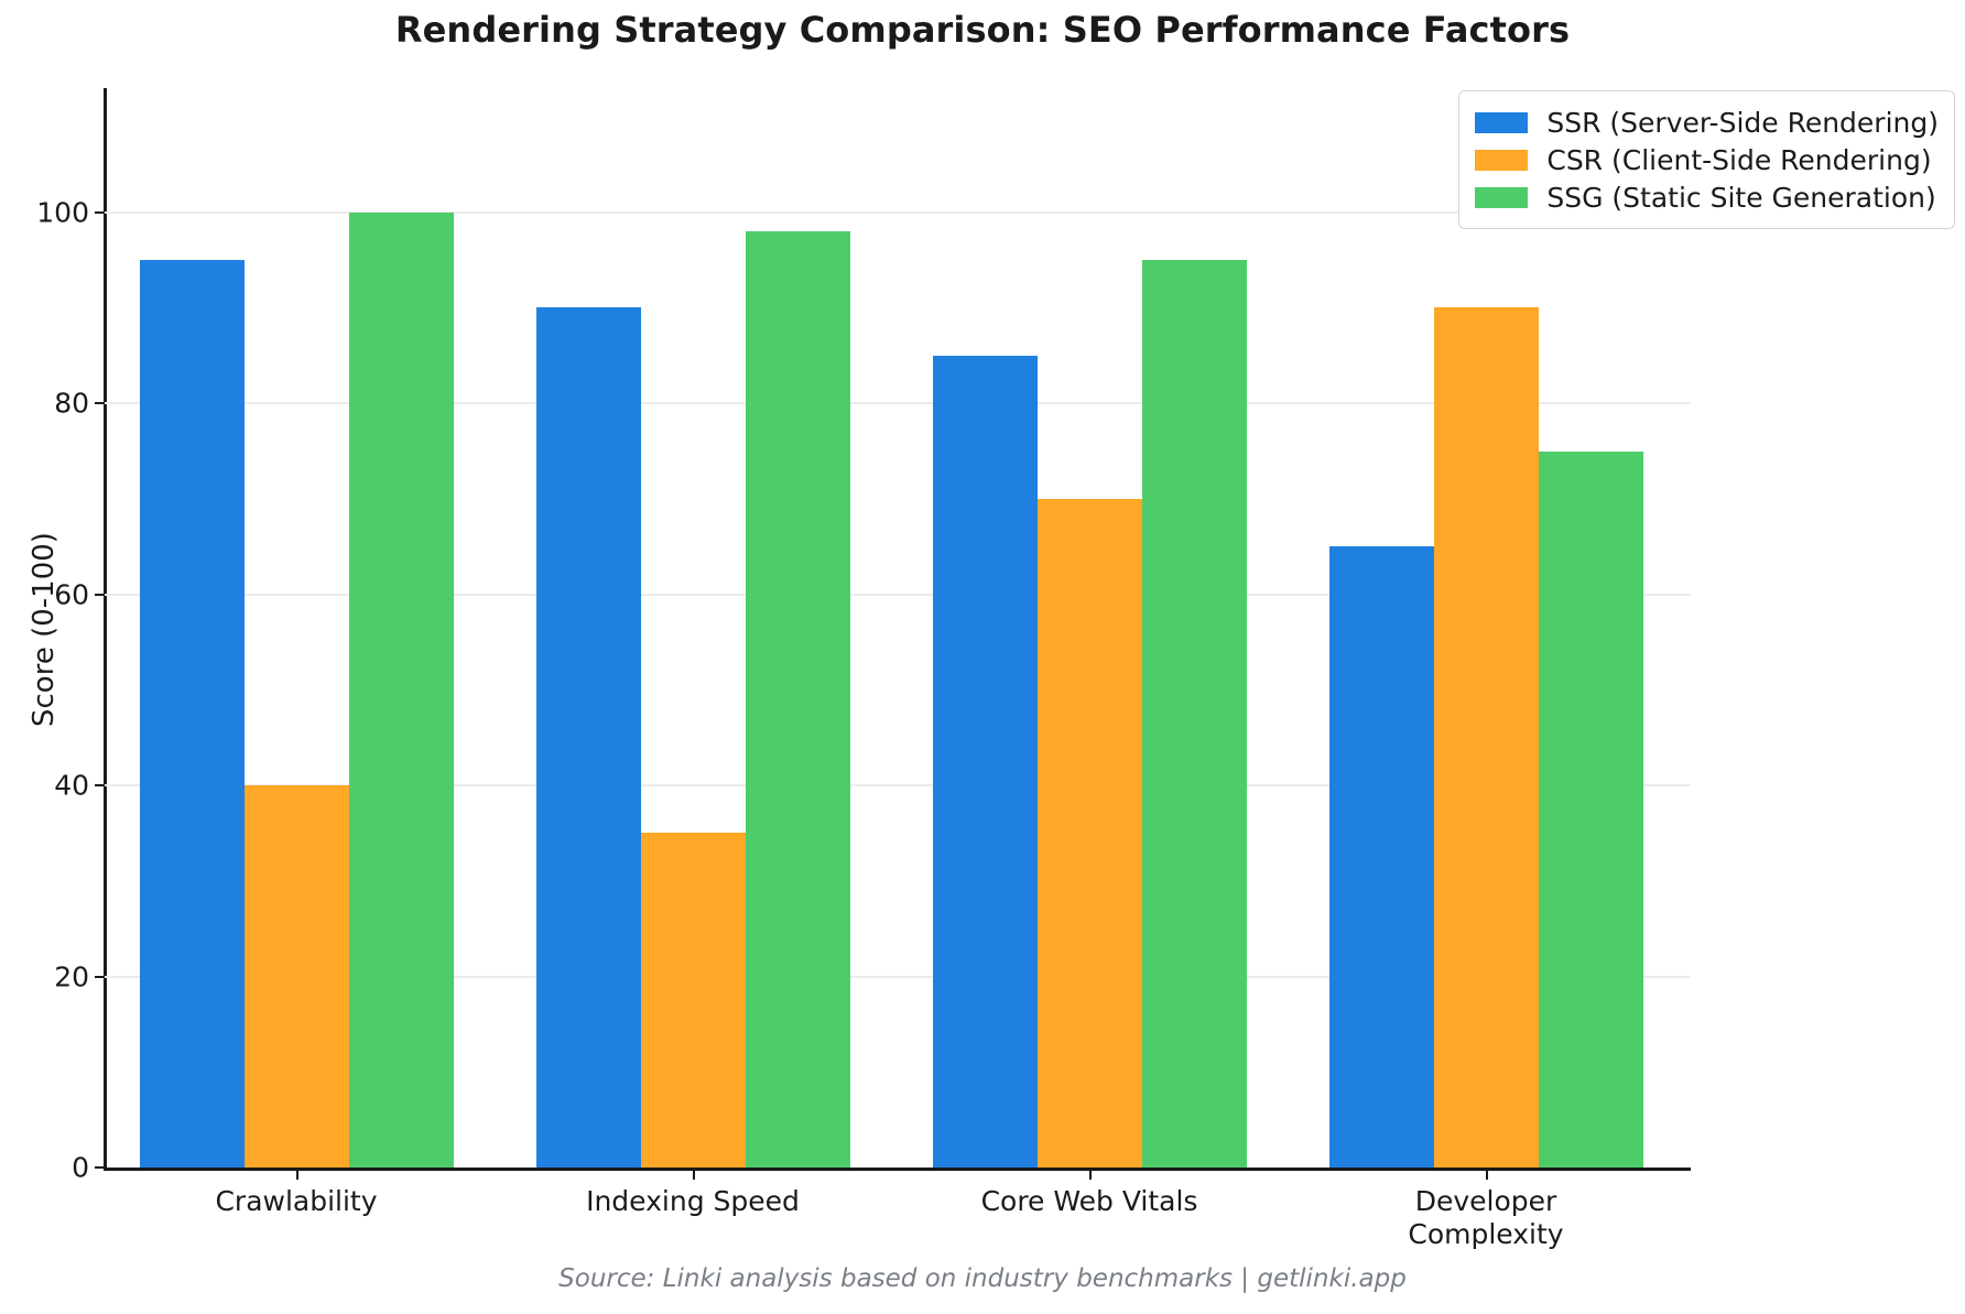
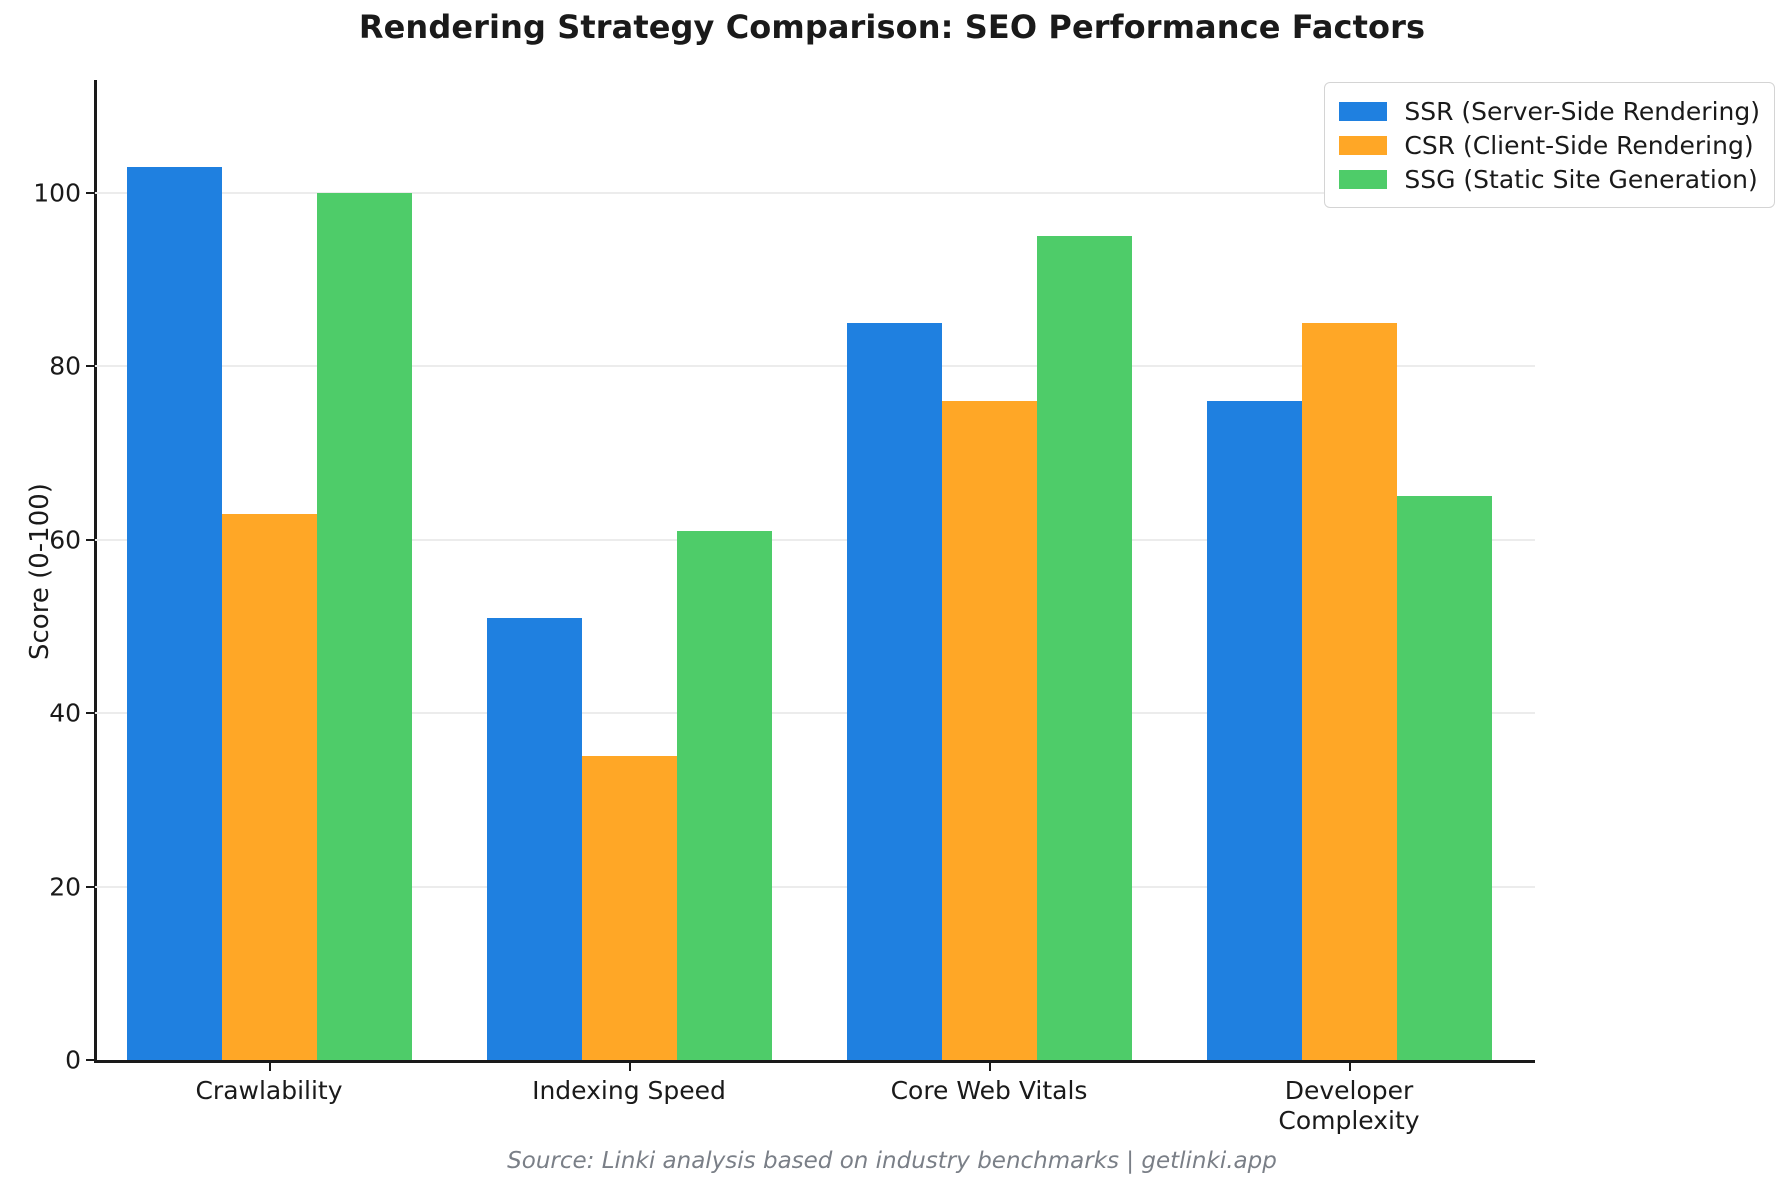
SSR (Server-Side Rendering)/Crawlability: 95 -> 103
CSR (Client-Side Rendering)/Crawlability: 40 -> 63
SSR (Server-Side Rendering)/Indexing Speed: 90 -> 51
SSG (Static Site Generation)/Indexing Speed: 98 -> 61
CSR (Client-Side Rendering)/Core Web Vitals: 70 -> 76
SSR (Server-Side Rendering)/Developer Complexity: 65 -> 76
CSR (Client-Side Rendering)/Developer Complexity: 90 -> 85
SSG (Static Site Generation)/Developer Complexity: 75 -> 65
